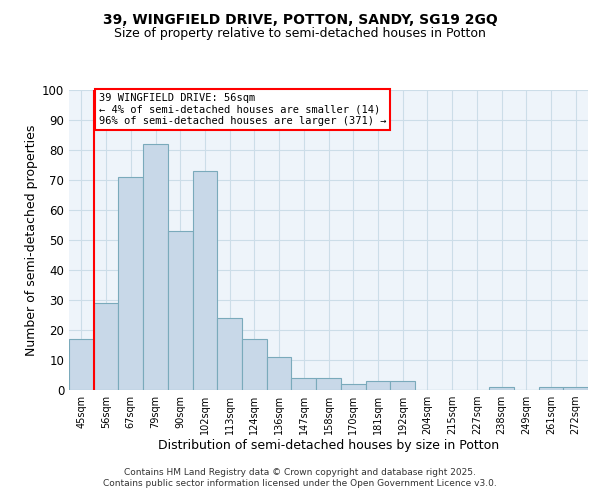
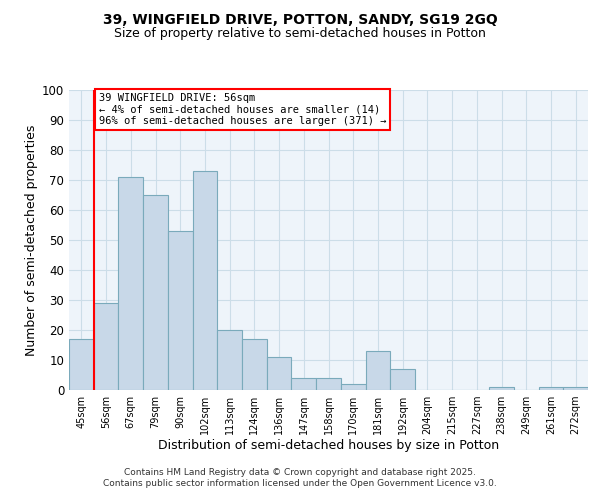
79sqm: 82 -> 65
113sqm: 24 -> 20
181sqm: 3 -> 13
192sqm: 3 -> 7
